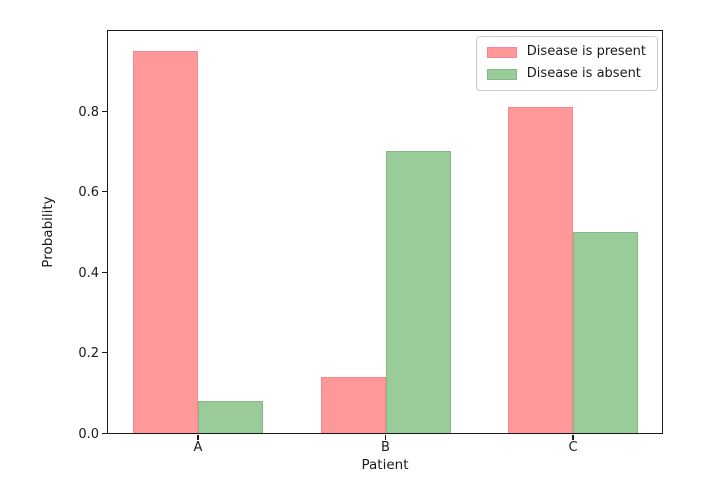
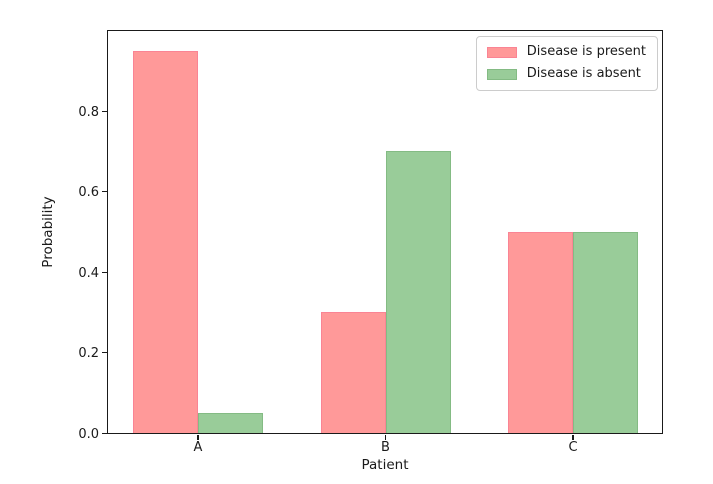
Disease is absent/A: 0.08 -> 0.05
Disease is present/B: 0.14 -> 0.30
Disease is present/C: 0.81 -> 0.50
